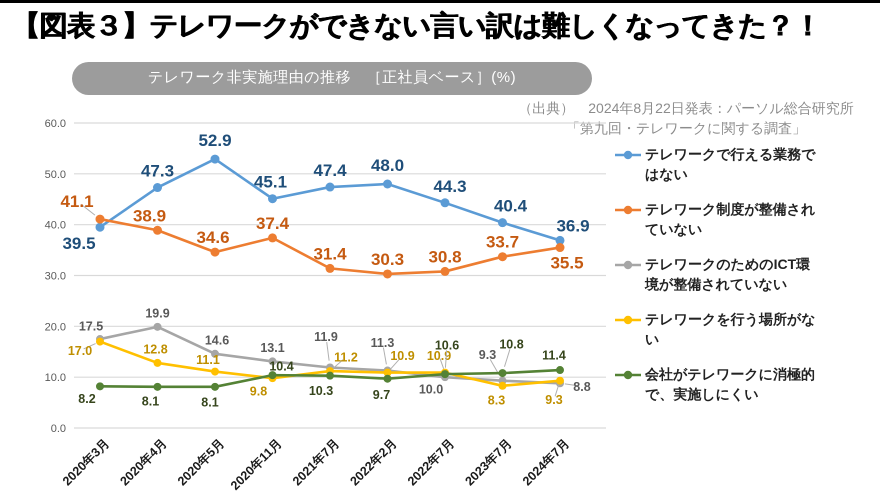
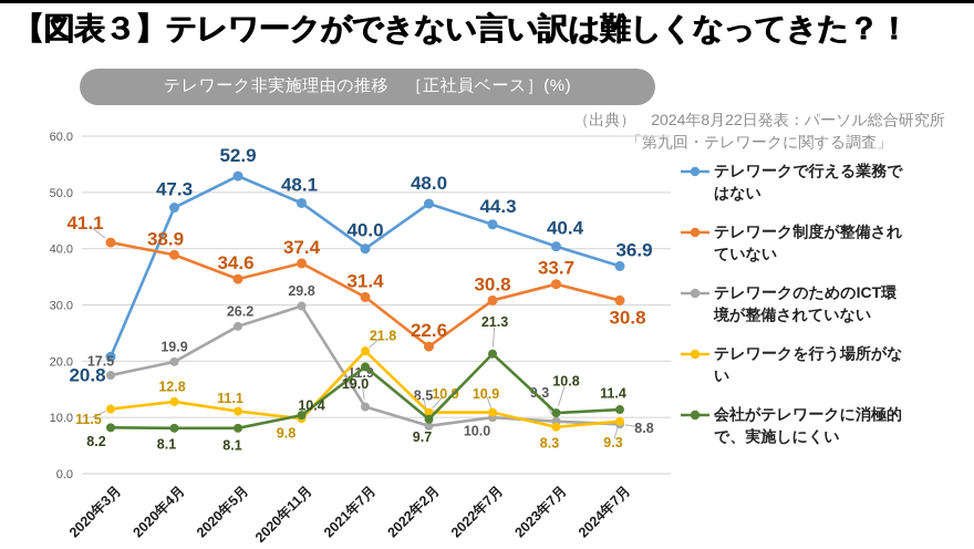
テレワークで行える業務ではない/2020年3月: 39.5 -> 20.8
テレワークを行う場所がない/2020年3月: 17.0 -> 11.5
テレワークのためのICT環境が整備されていない/2020年5月: 14.6 -> 26.2
テレワークで行える業務ではない/2020年11月: 45.1 -> 48.1
テレワークのためのICT環境が整備されていない/2020年11月: 13.1 -> 29.8
テレワークで行える業務ではない/2021年7月: 47.4 -> 40.0
テレワークを行う場所がない/2021年7月: 11.2 -> 21.8
会社がテレワークに消極的で、実施しにくい/2021年7月: 10.3 -> 19.0
テレワーク制度が整備されていない/2022年2月: 30.3 -> 22.6
テレワークのためのICT環境が整備されていない/2022年2月: 11.3 -> 8.5
会社がテレワークに消極的で、実施しにくい/2022年7月: 10.6 -> 21.3
テレワーク制度が整備されていない/2024年7月: 35.5 -> 30.8
